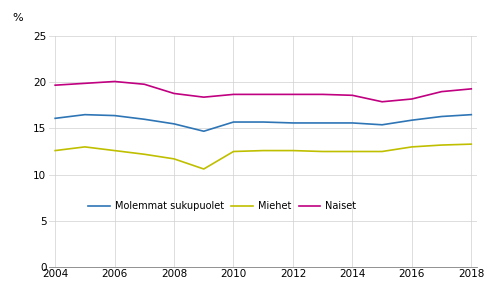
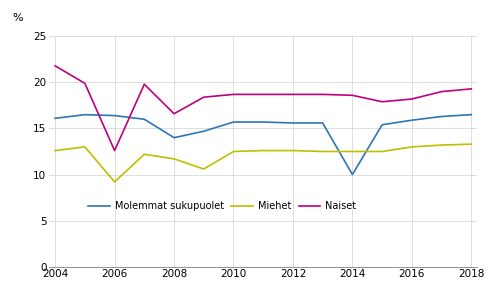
Naiset/2004: 19.7 -> 21.8
Miehet/2006: 12.6 -> 9.2
Naiset/2006: 20.1 -> 12.6
Molemmat sukupuolet/2008: 15.5 -> 14.0
Naiset/2008: 18.8 -> 16.6
Molemmat sukupuolet/2014: 15.6 -> 10.0
